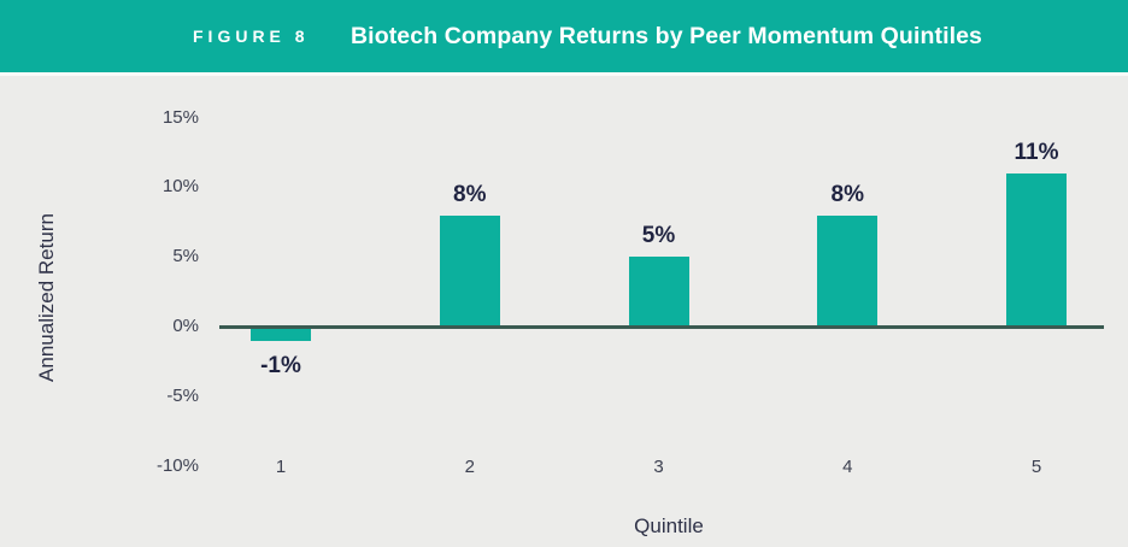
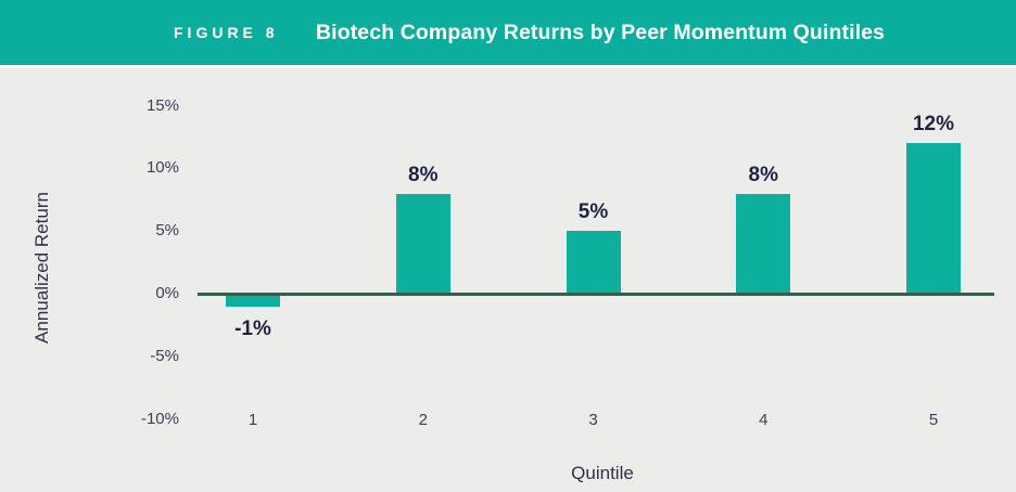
5: 11% -> 12%
